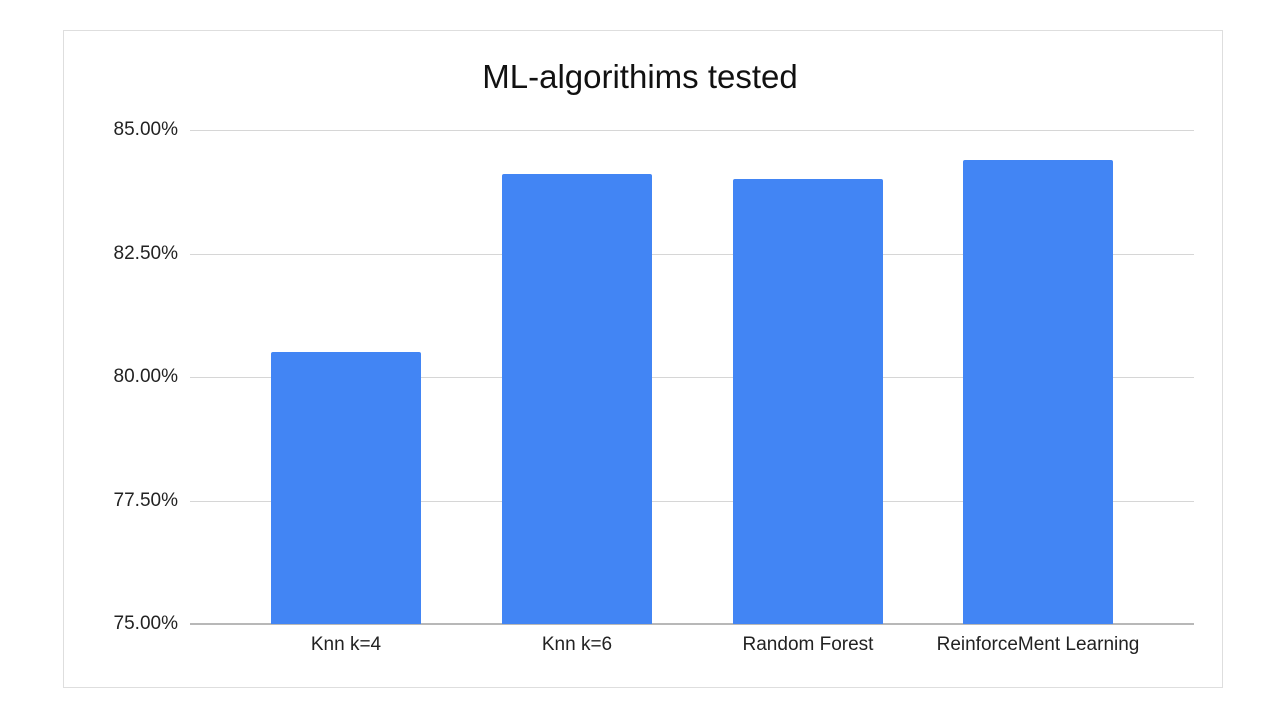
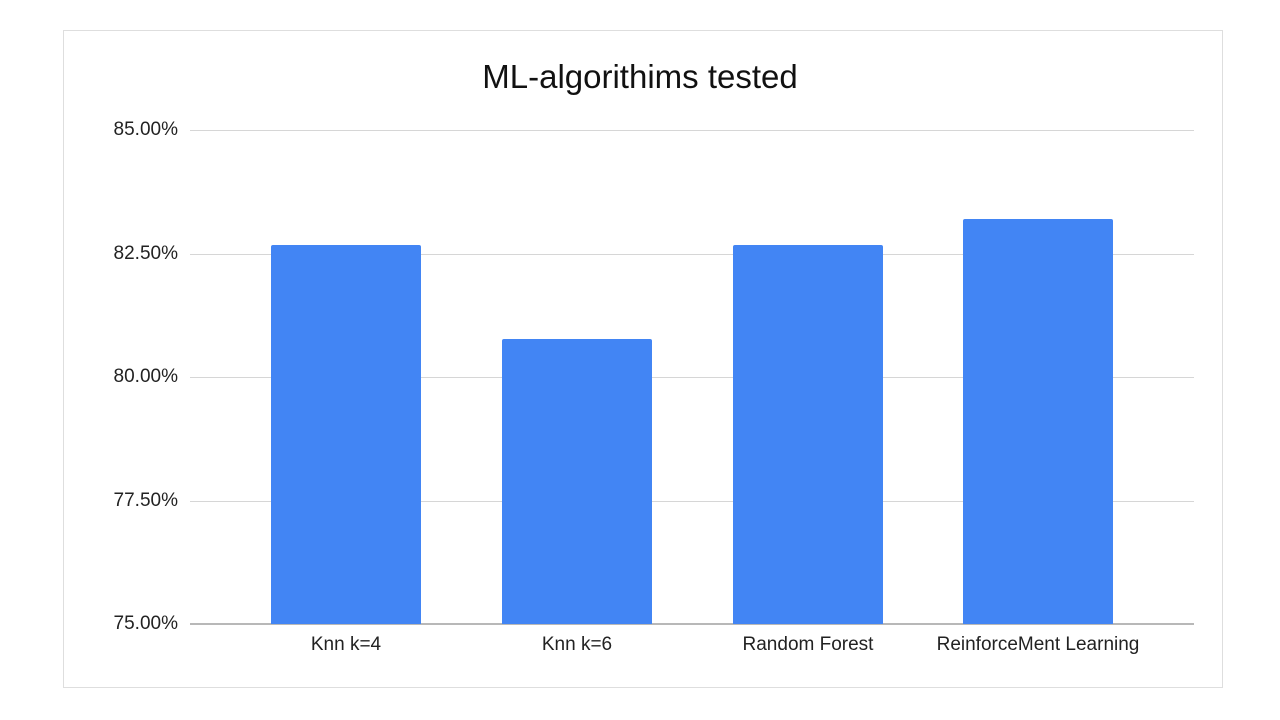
Knn k=4: 80.5% -> 82.7%
Knn k=6: 84.1% -> 80.8%
Random Forest: 84.0% -> 82.7%
ReinforceMent Learning: 84.4% -> 83.2%
